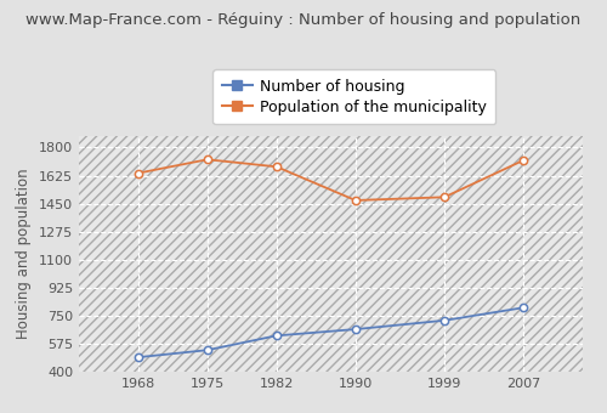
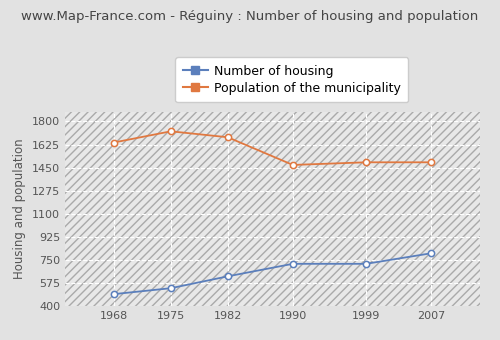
Number of housing/1990: 660 -> 720
Population of the municipality/2007: 1720 -> 1490
